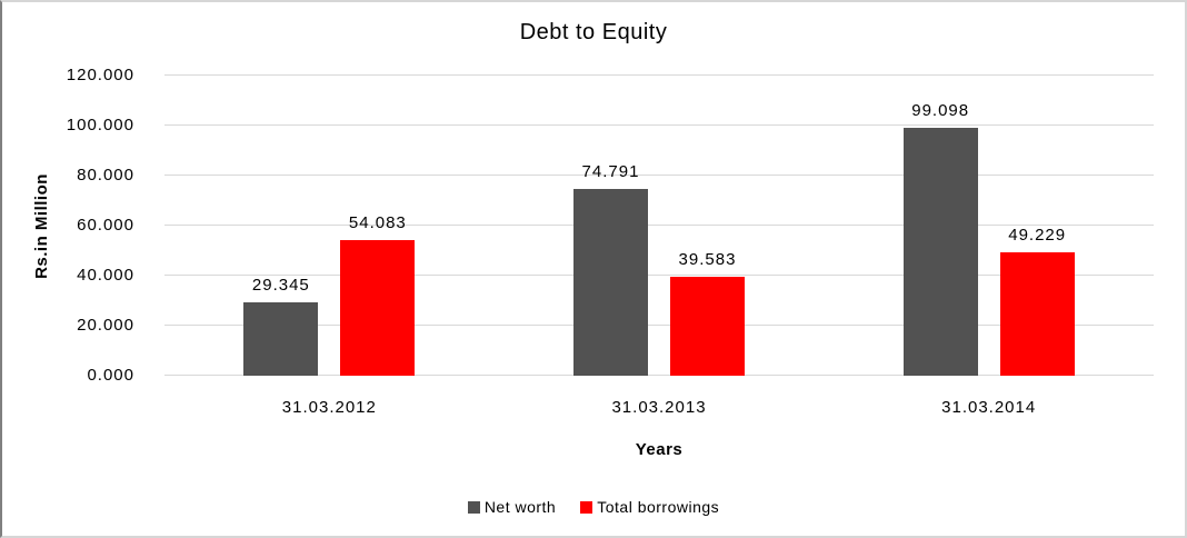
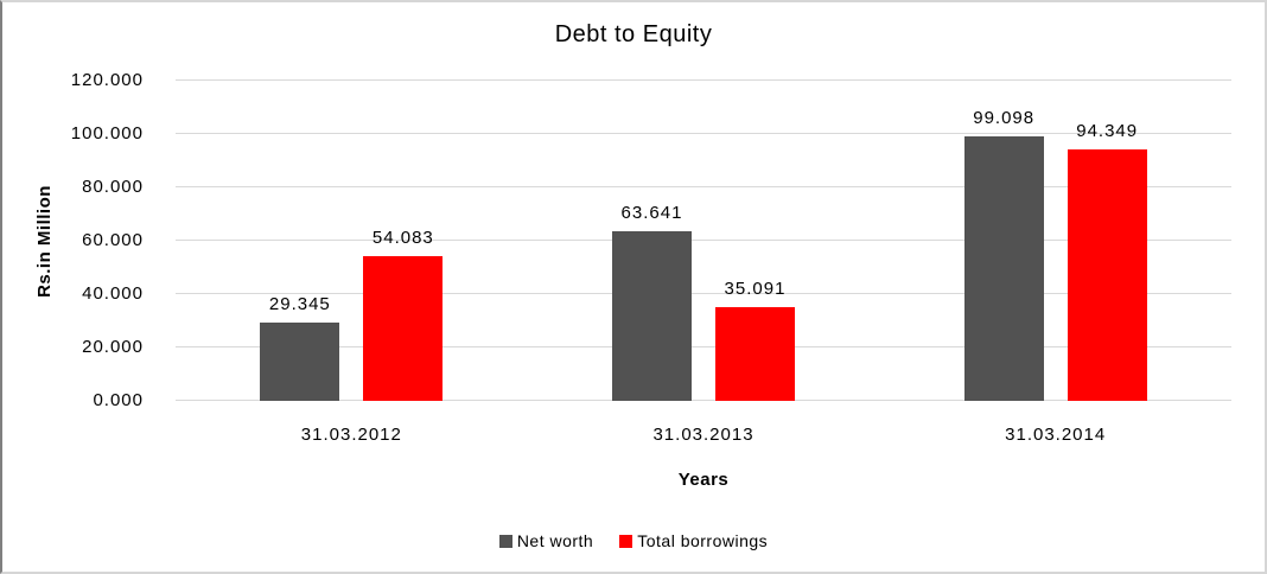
Net worth/31.03.2013: 74.791 -> 63.641
Total borrowings/31.03.2013: 39.583 -> 35.091
Total borrowings/31.03.2014: 49.229 -> 94.349
